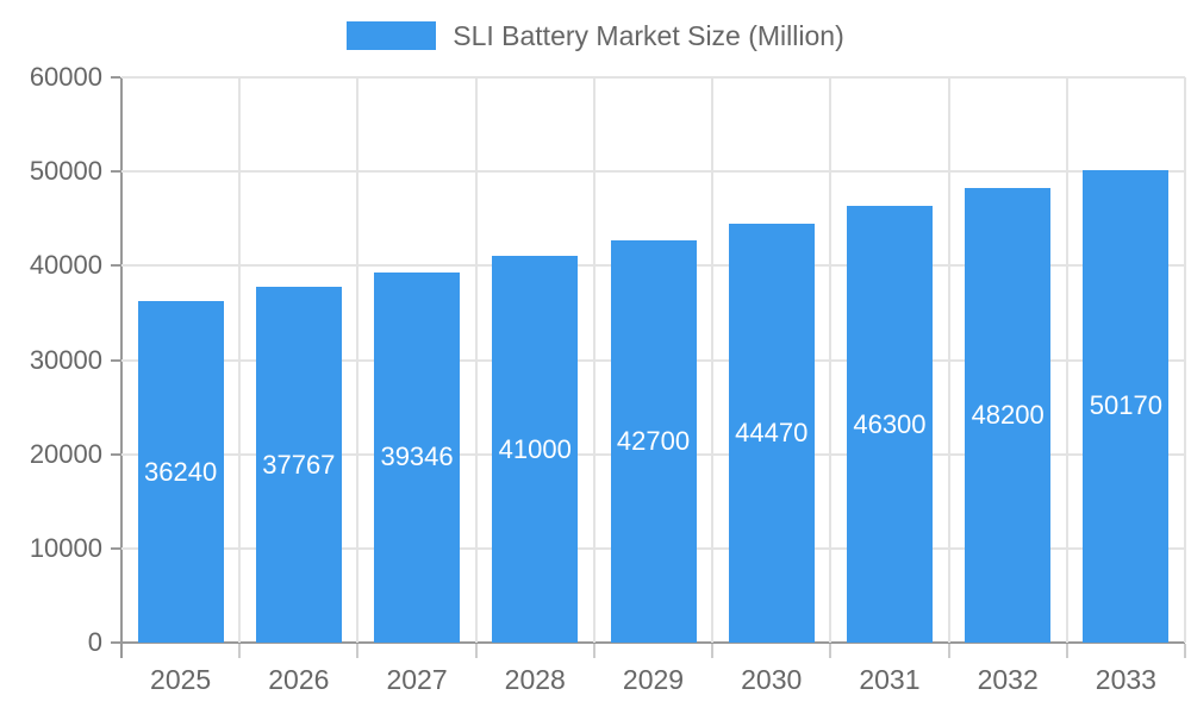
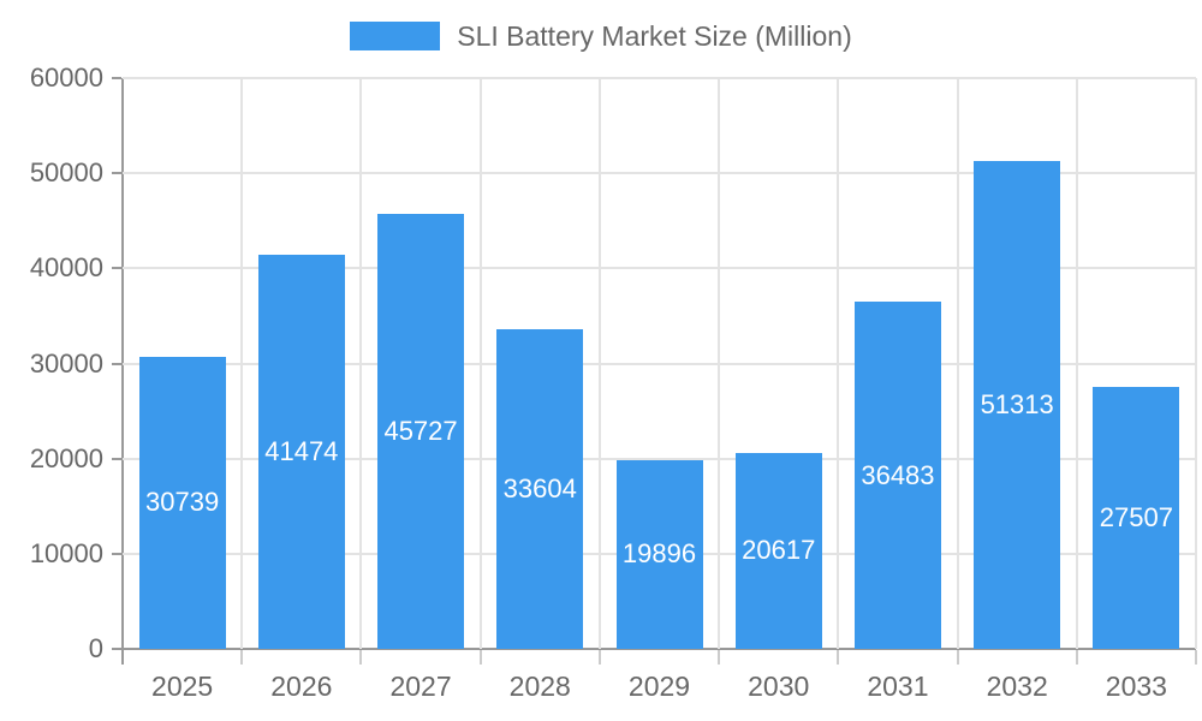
2025: 36240 -> 30739
2026: 37767 -> 41474
2027: 39346 -> 45727
2028: 41000 -> 33604
2029: 42700 -> 19896
2030: 44470 -> 20617
2031: 46300 -> 36483
2032: 48200 -> 51313
2033: 50170 -> 27507
